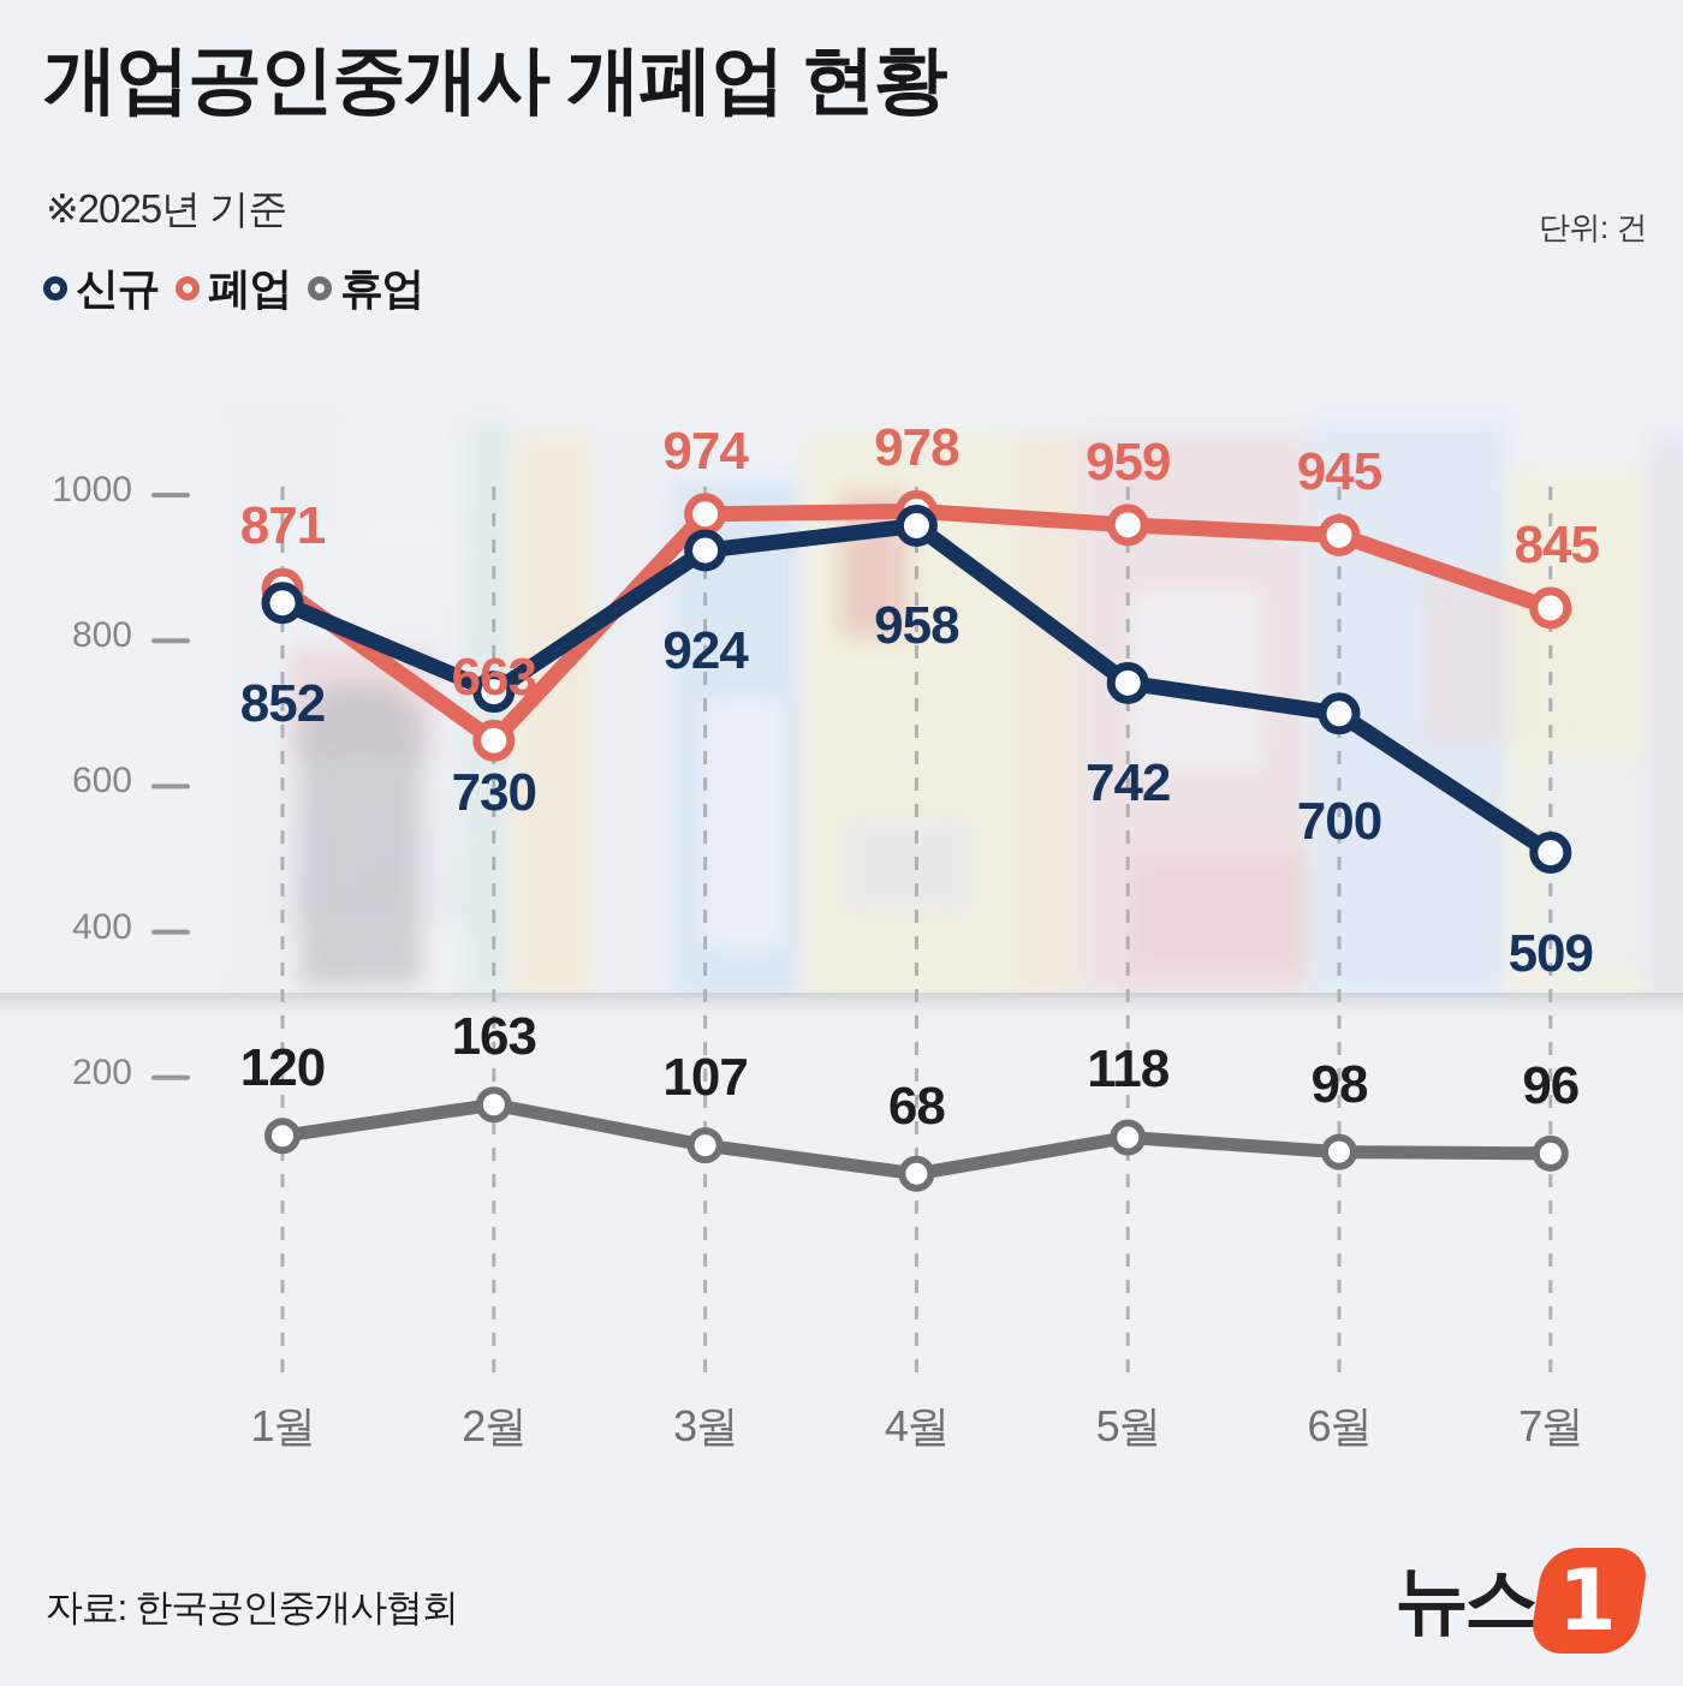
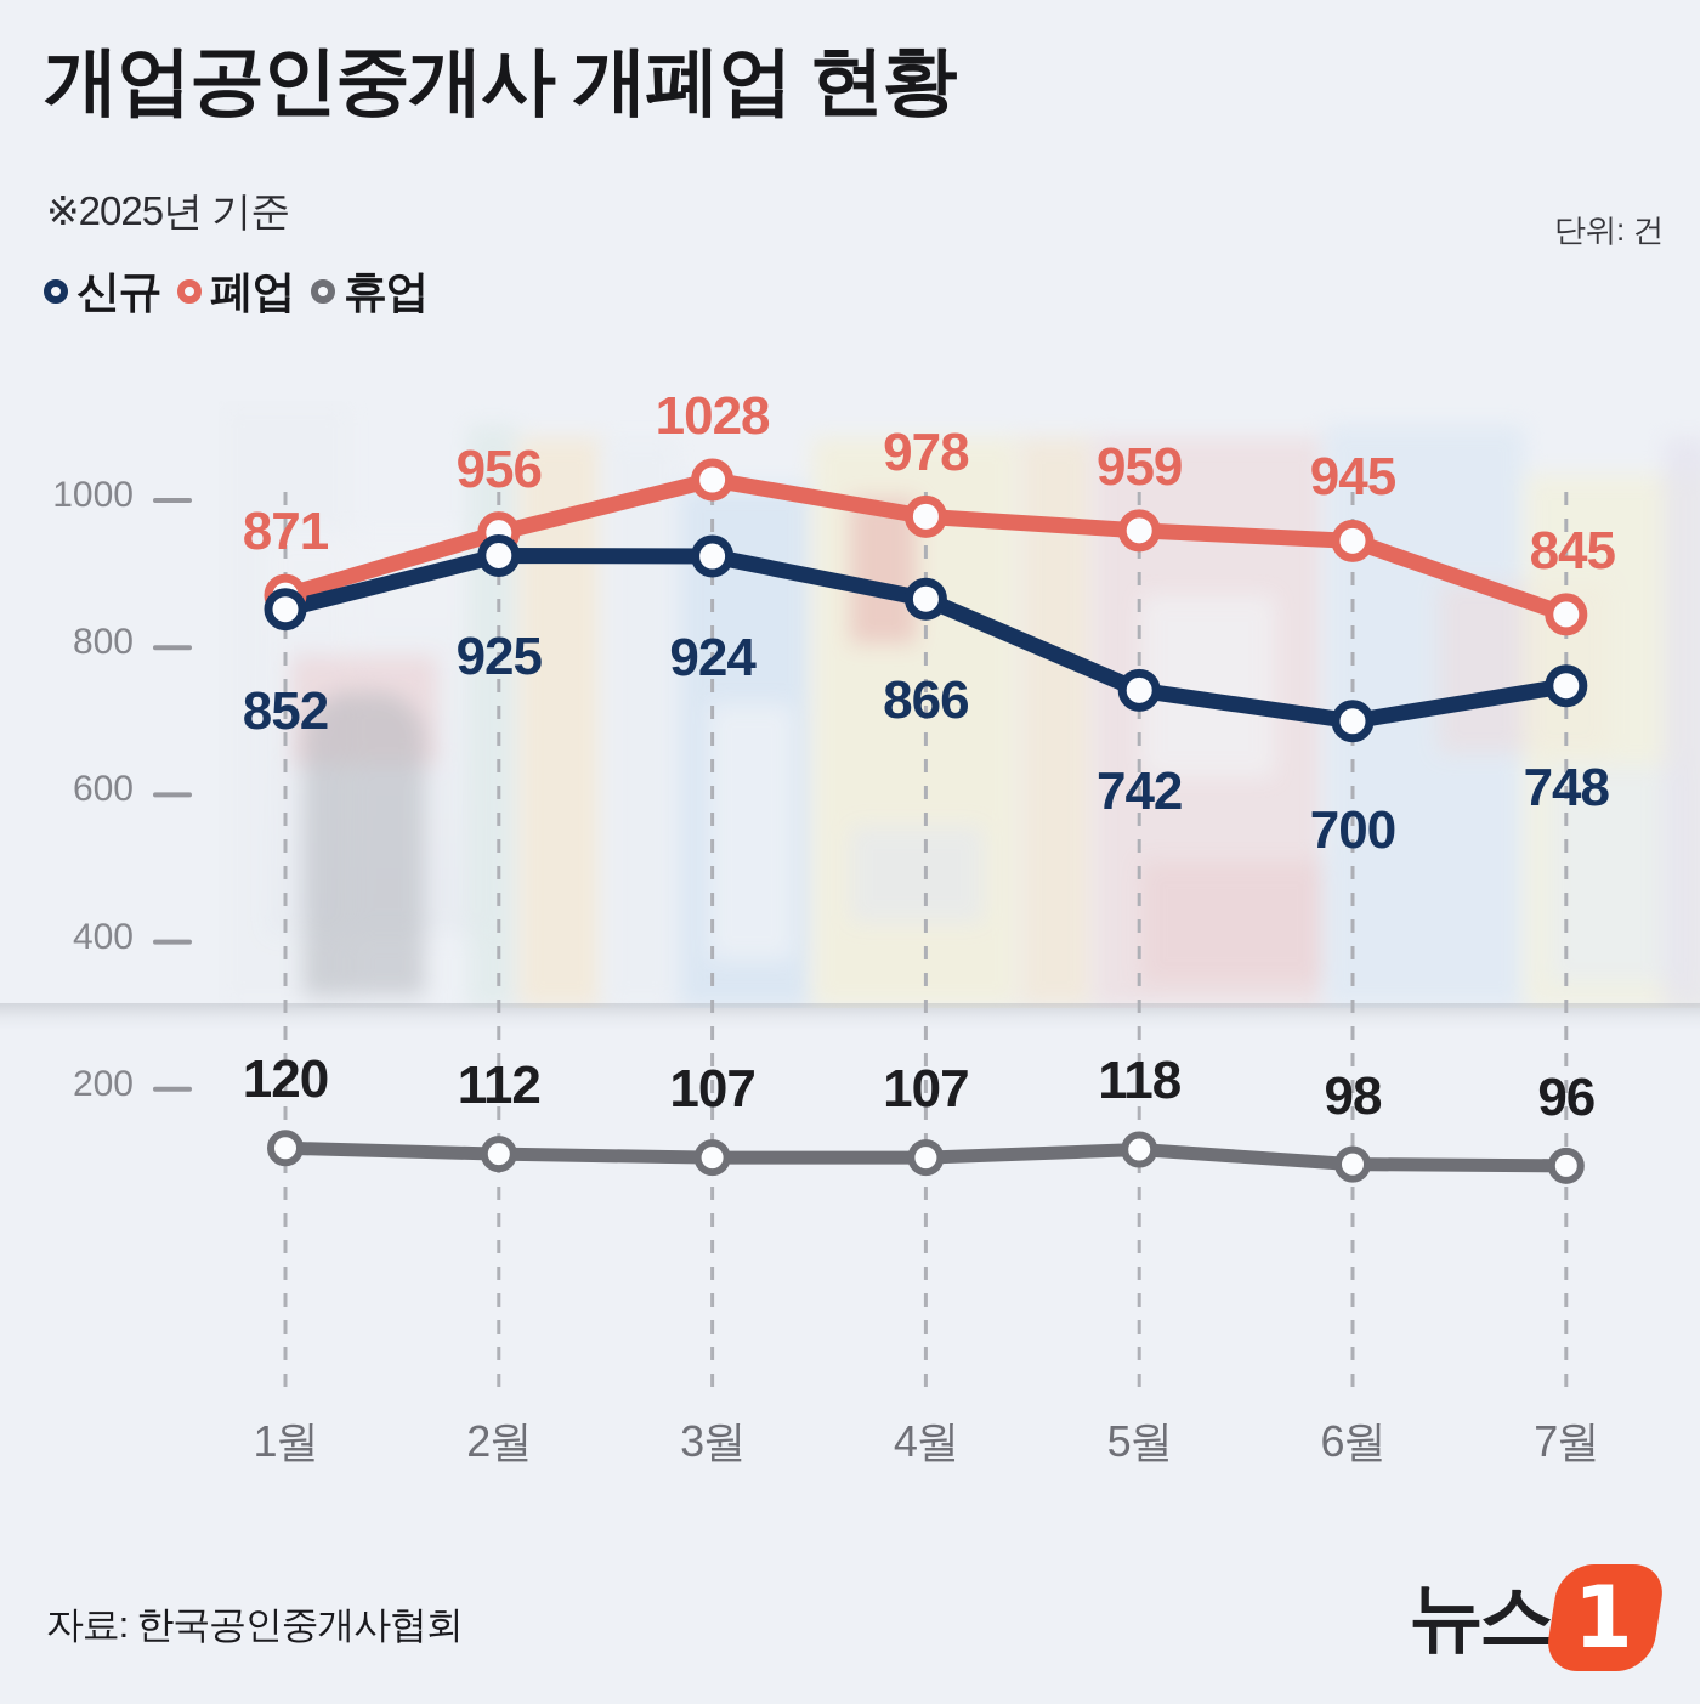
신규/2월: 730 -> 925
폐업/2월: 663 -> 956
휴업/2월: 163 -> 112
폐업/3월: 974 -> 1028
신규/4월: 958 -> 866
휴업/4월: 68 -> 107
신규/7월: 509 -> 748
